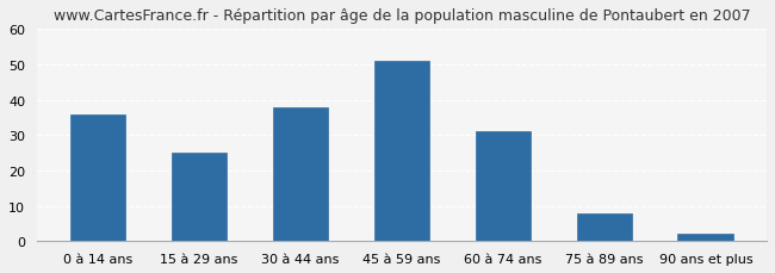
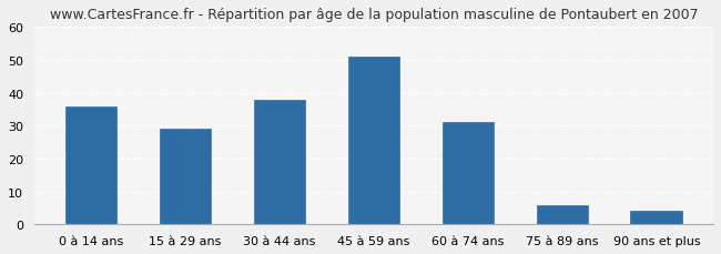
15 à 29 ans: 25 -> 29
75 à 89 ans: 8 -> 6
90 ans et plus: 2 -> 4
